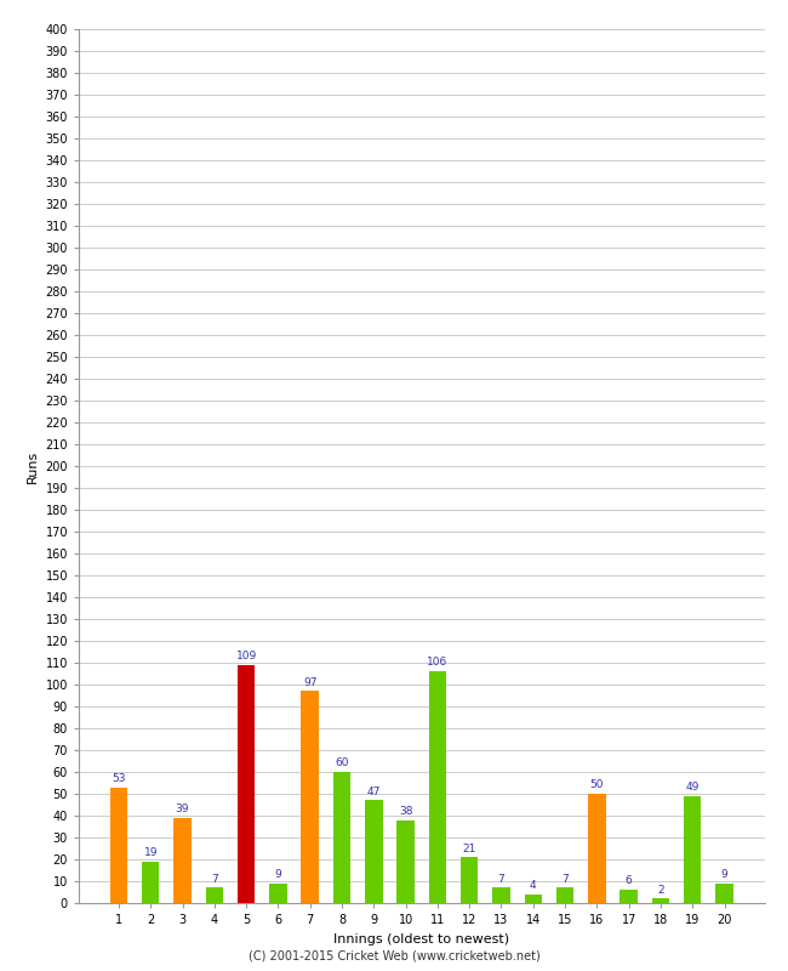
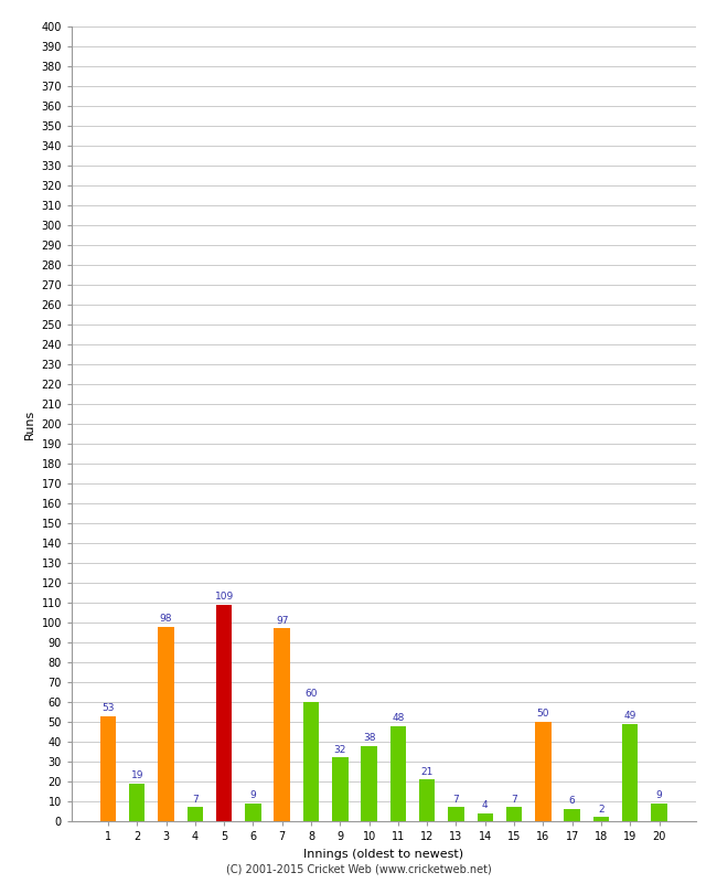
3: 39 -> 98
9: 47 -> 32
11: 106 -> 48
